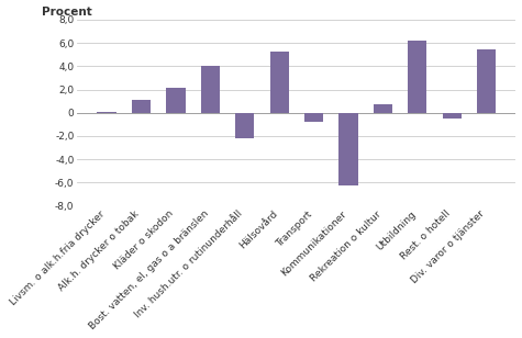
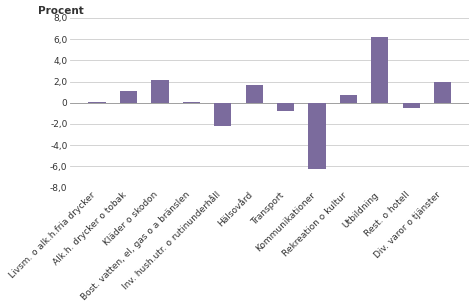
Bost. vatten, el, gas o a bränslen: 4,0 -> 0,1
Hälsovård: 5,3 -> 1,7
Div. varor o tjänster: 5,4 -> 2,0
